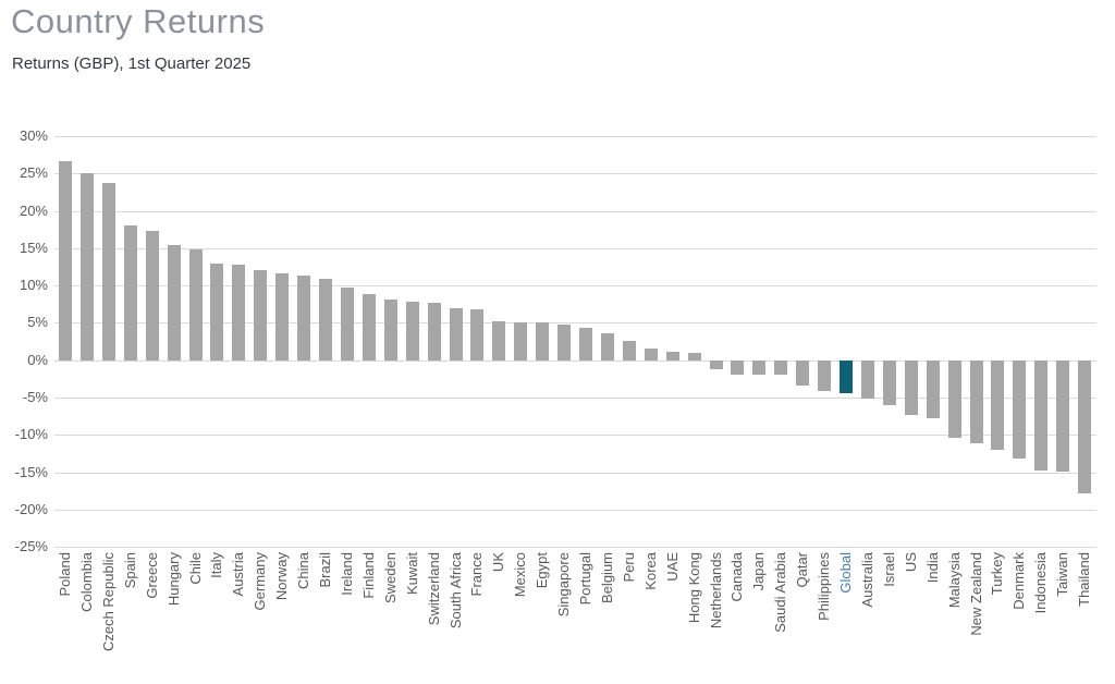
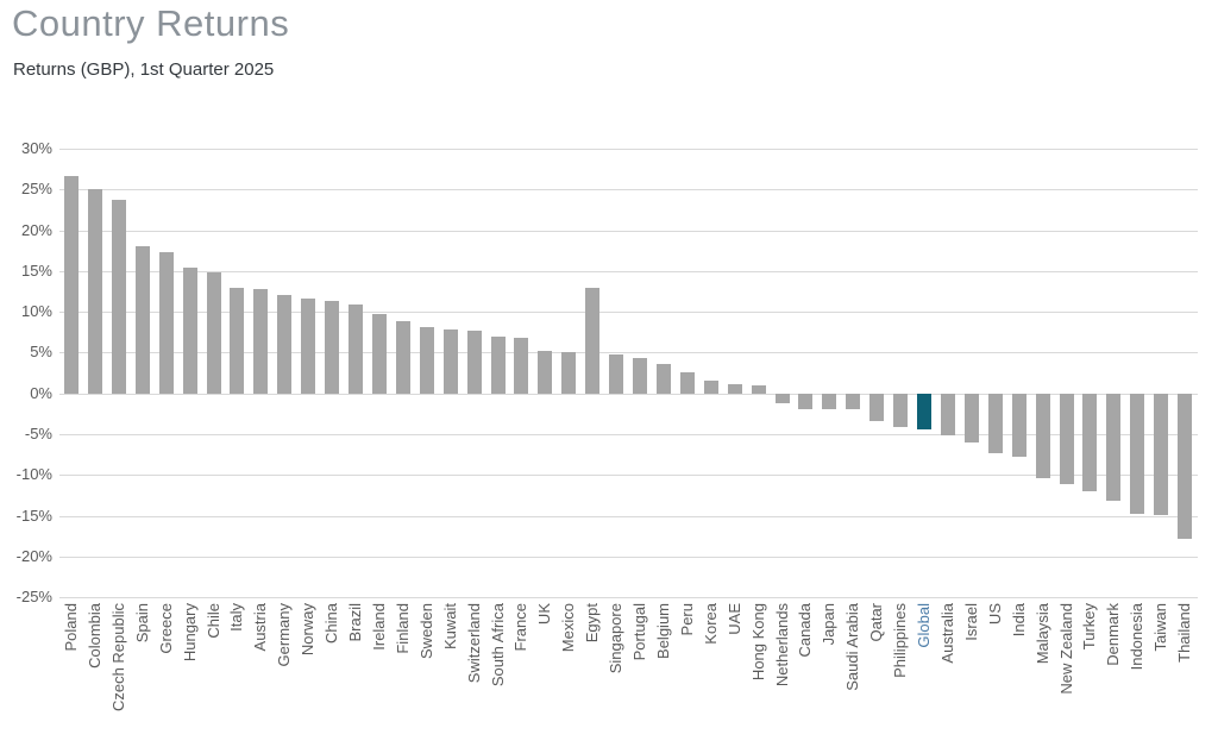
Egypt: 5% -> 13%
